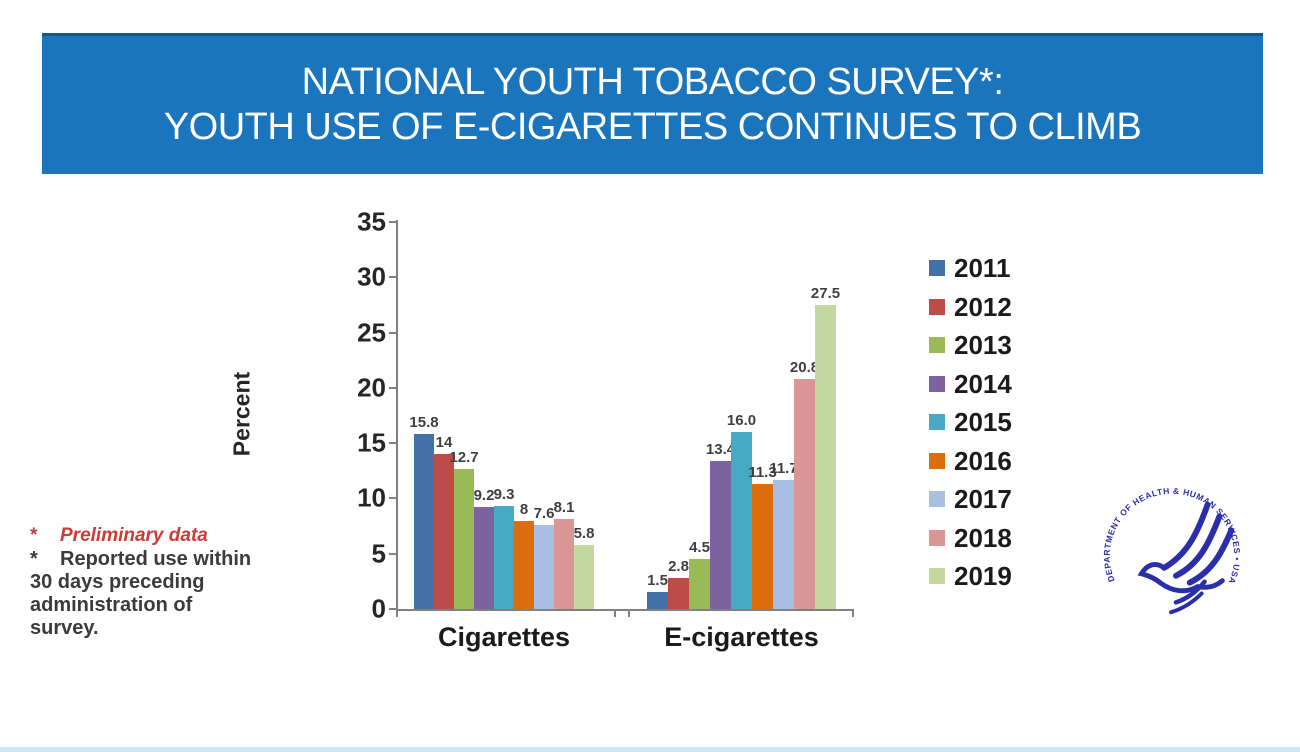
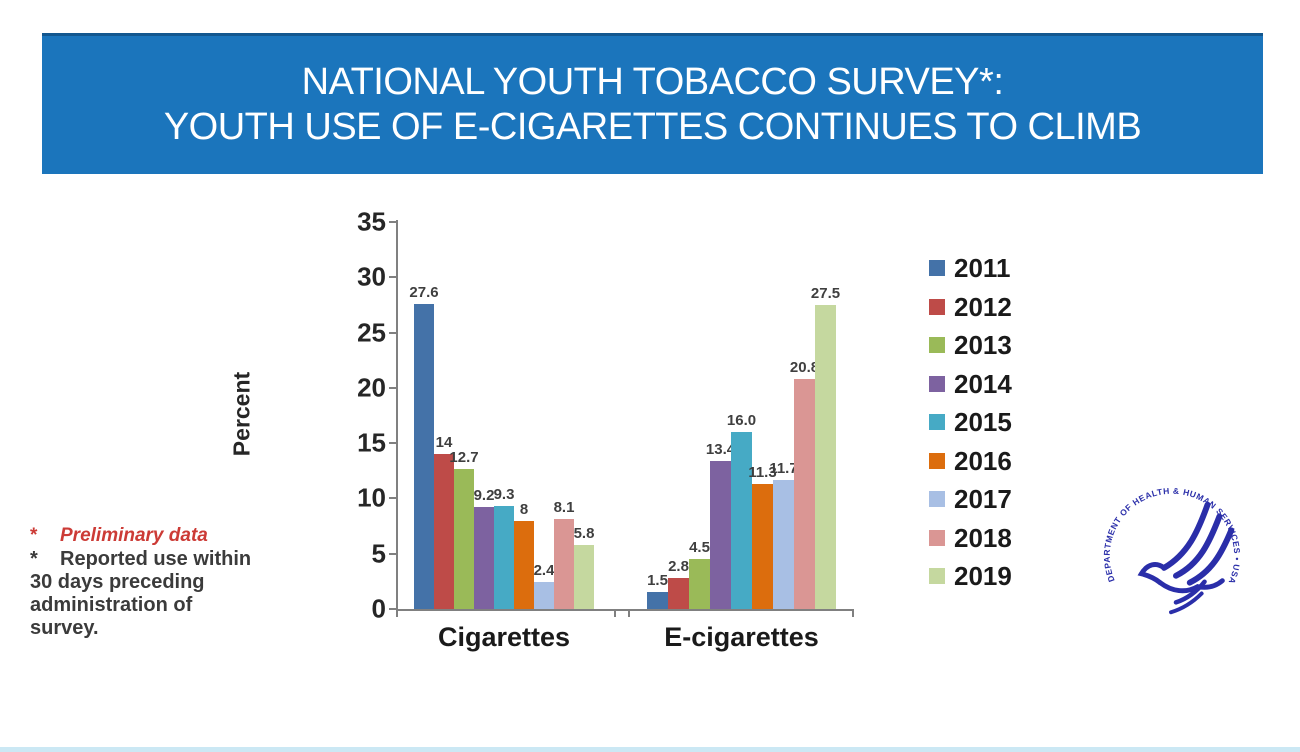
2011/Cigarettes: 15.8 -> 27.6
2017/Cigarettes: 7.6 -> 2.4
